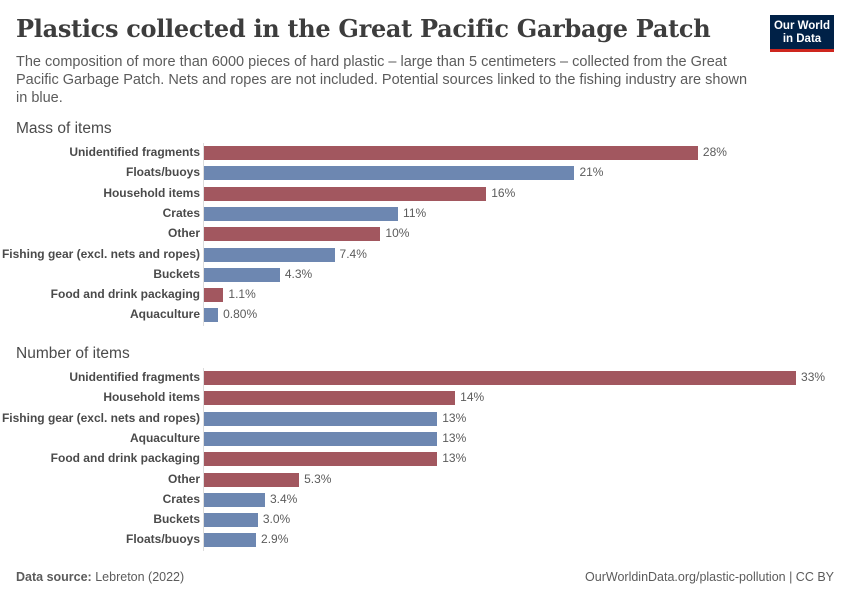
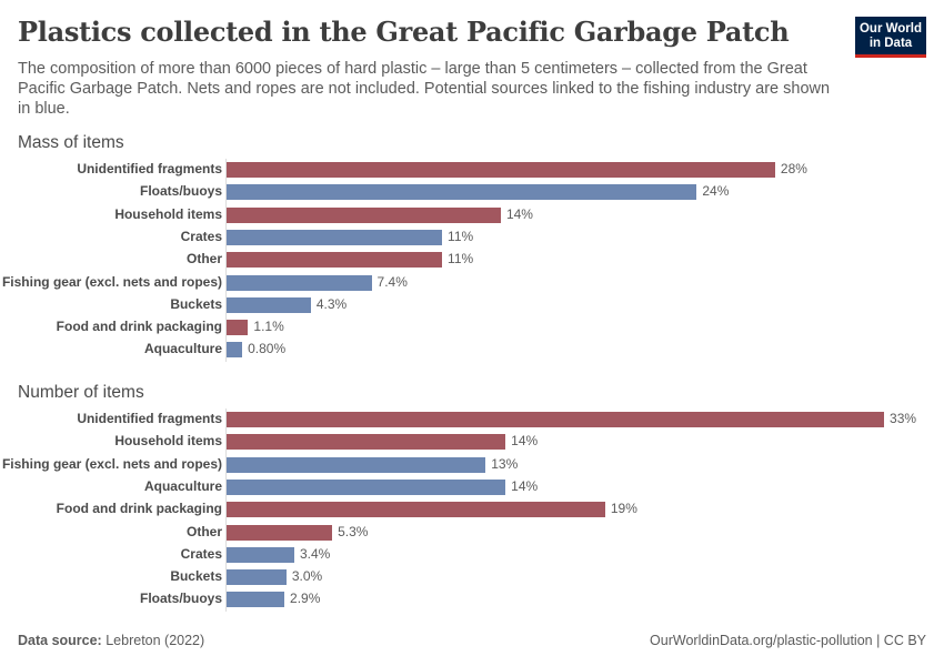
Mass of items/Floats/buoys: 21% -> 24%
Mass of items/Household items: 16% -> 14%
Mass of items/Other: 10% -> 11%
Number of items/Aquaculture: 13% -> 14%
Number of items/Food and drink packaging: 13% -> 19%
